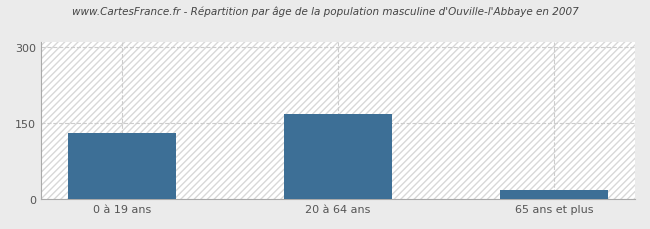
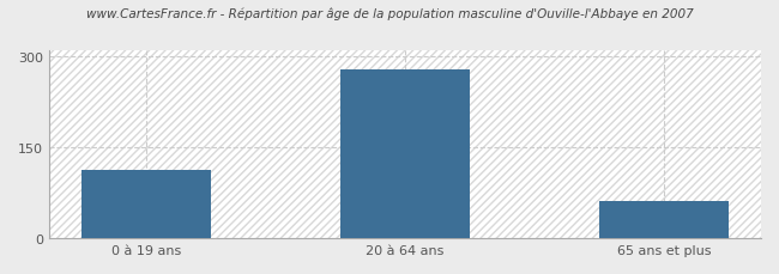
0 à 19 ans: 130 -> 112
20 à 64 ans: 168 -> 278
65 ans et plus: 18 -> 62
